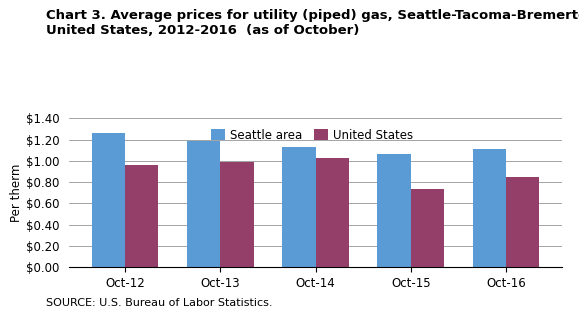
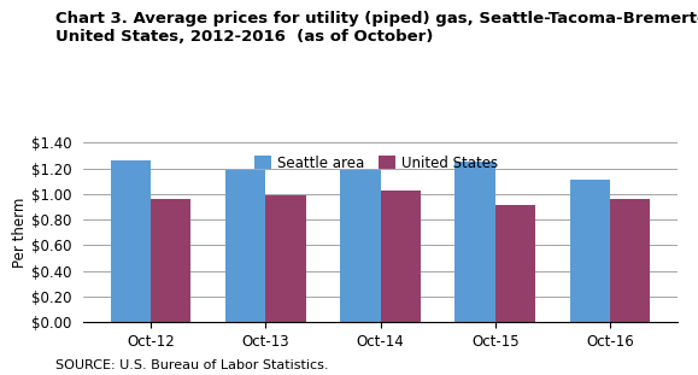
Seattle area/Oct-14: $1.13 -> $1.19
Seattle area/Oct-15: $1.06 -> $1.25
United States/Oct-15: $0.74 -> $0.91
United States/Oct-16: $0.85 -> $0.96
